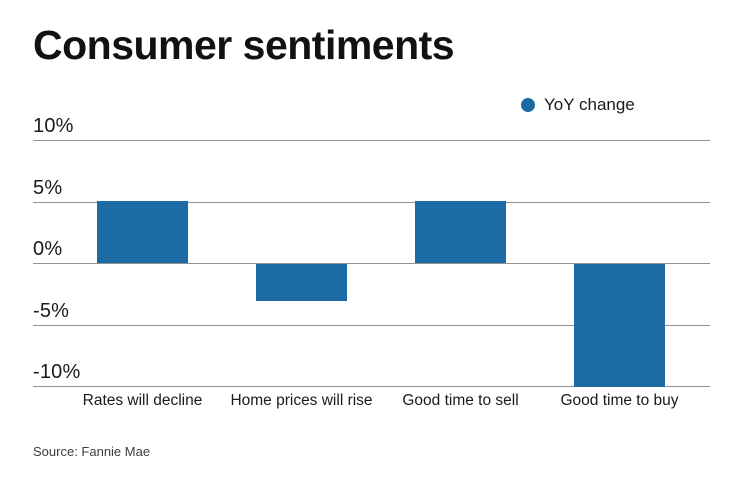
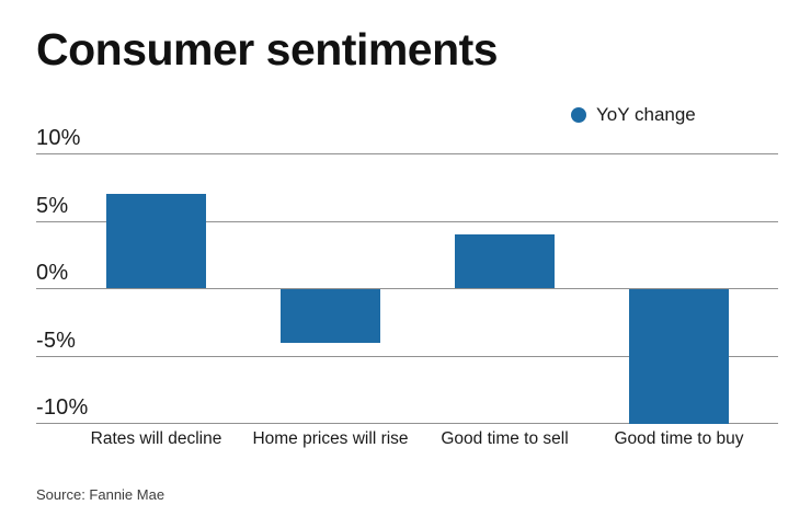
Rates will decline: 5% -> 7%
Home prices will rise: -3% -> -4%
Good time to sell: 5% -> 4%
